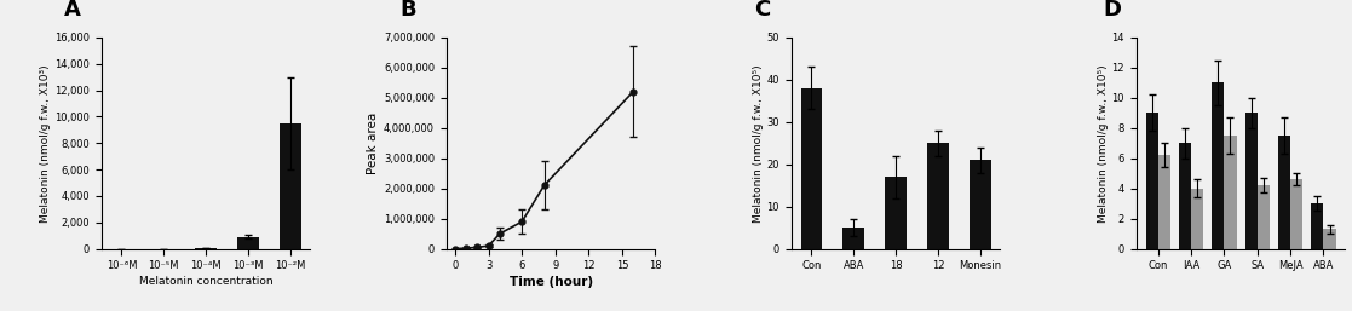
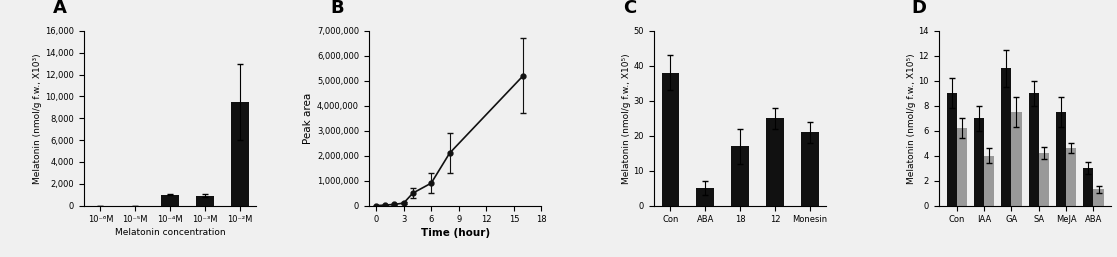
10⁻⁴M: 0 -> 1,000
